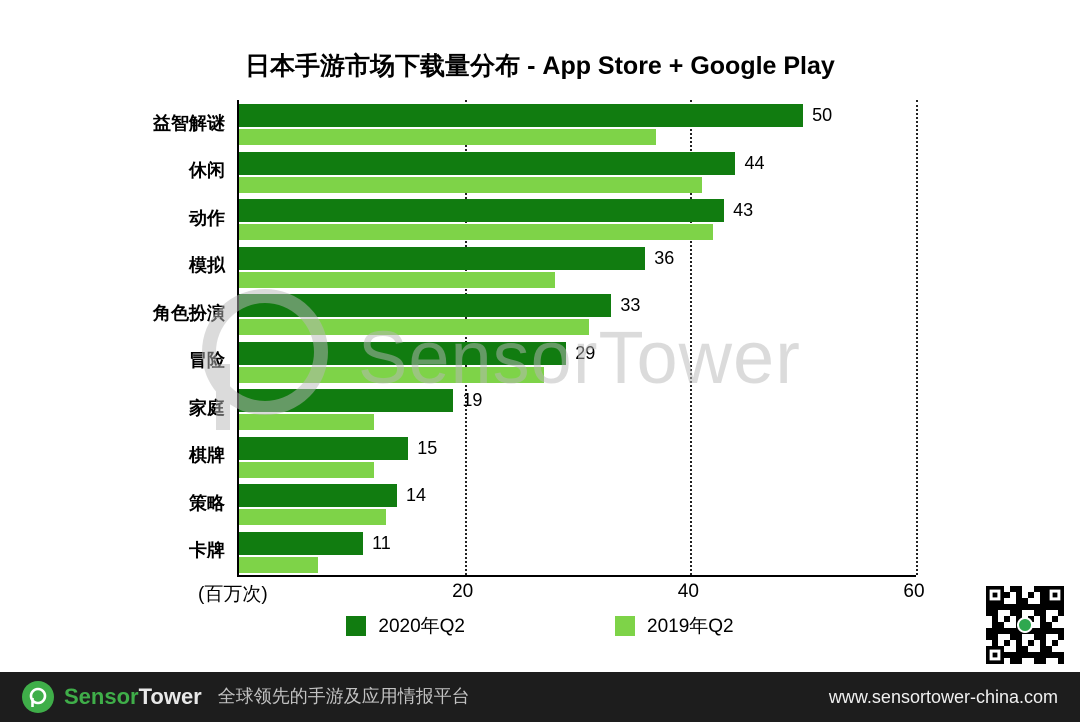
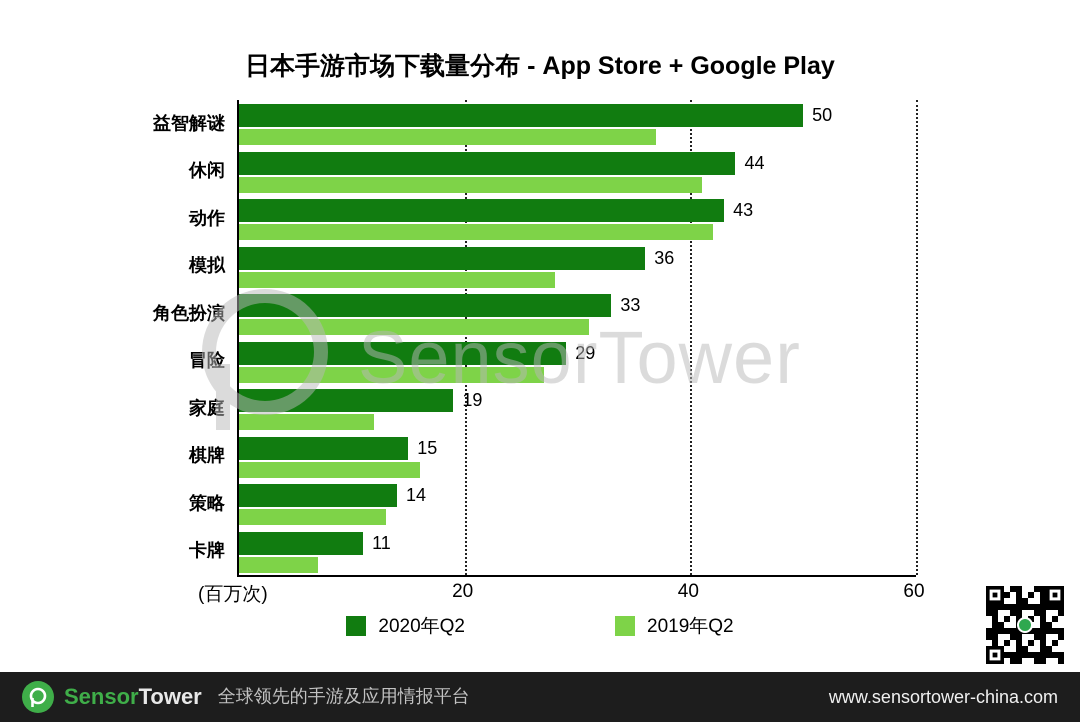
2019年Q2/棋牌: 12 -> 16
